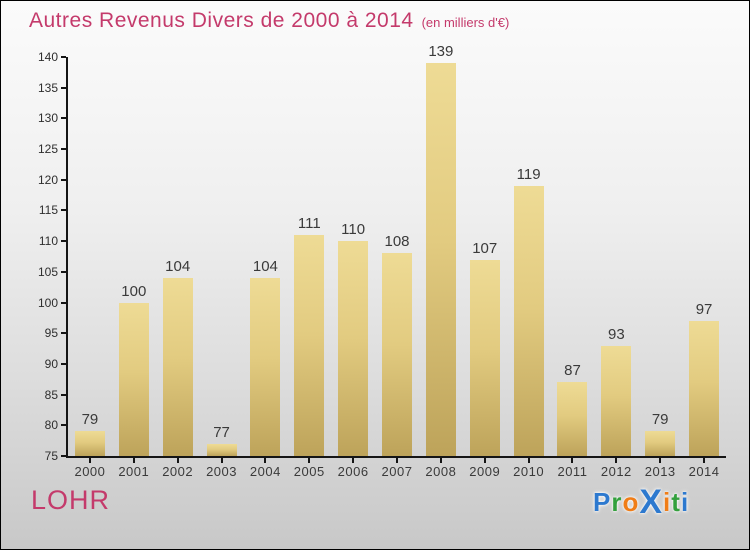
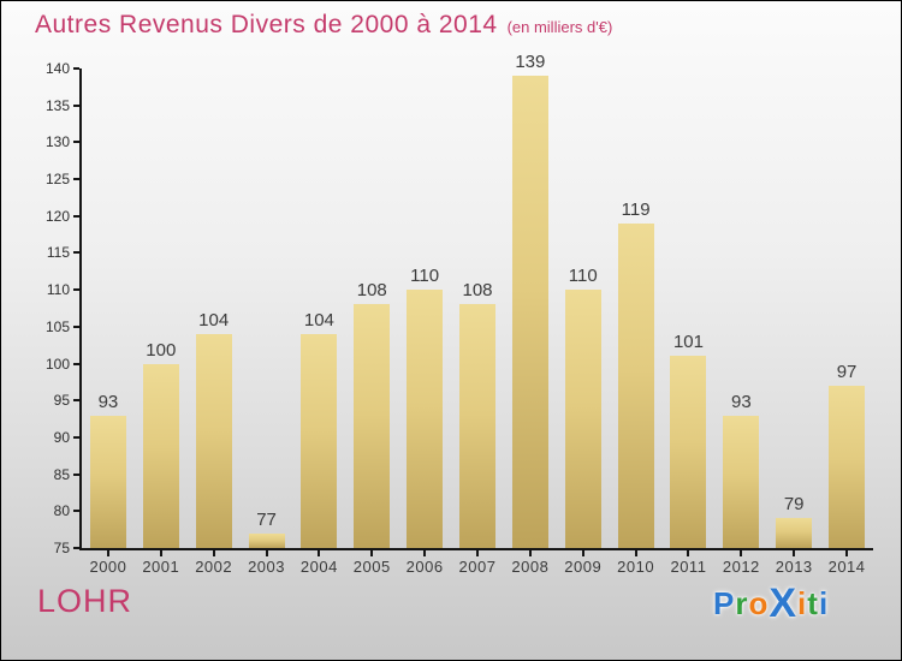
2000: 79 -> 93
2005: 111 -> 108
2009: 107 -> 110
2011: 87 -> 101
